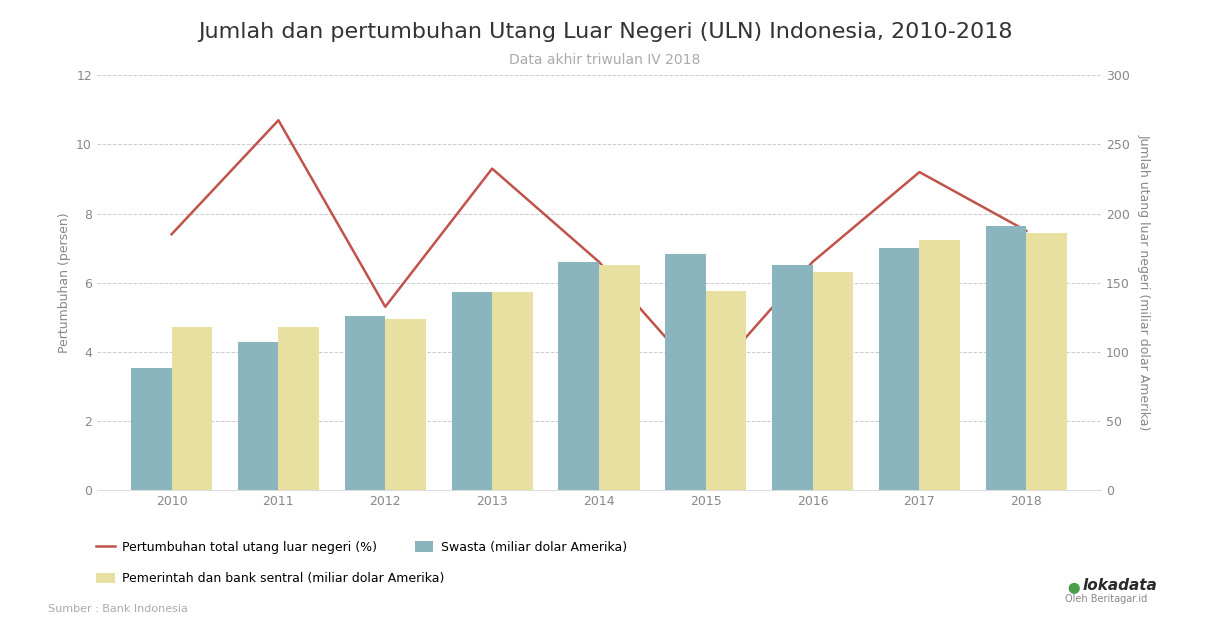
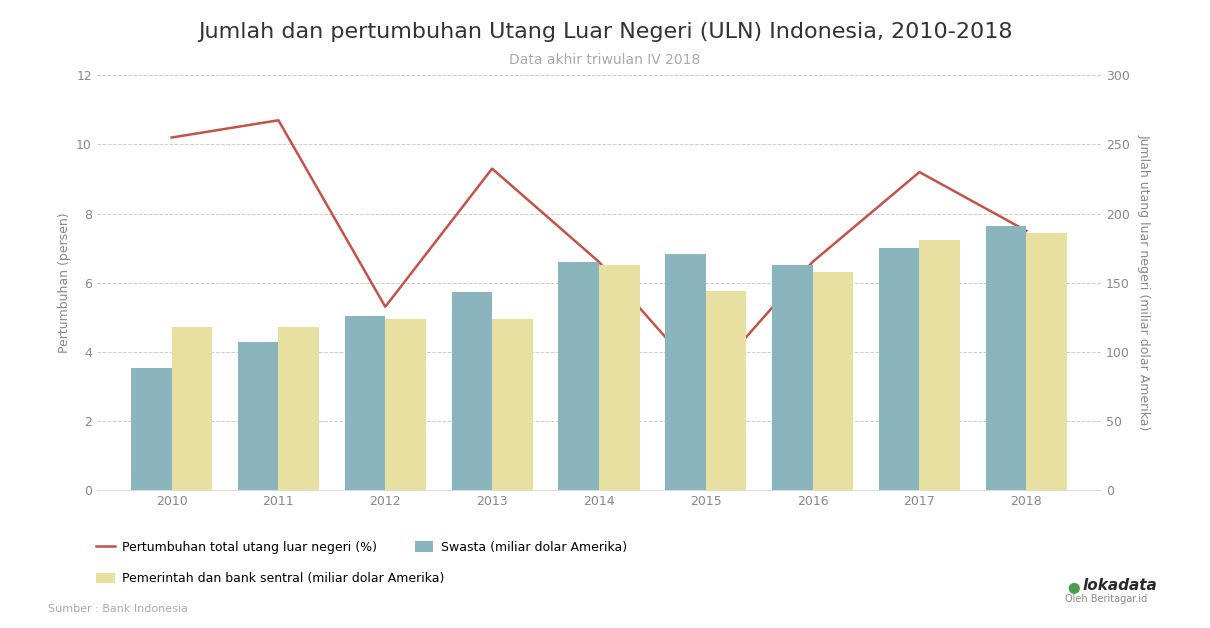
Pertumbuhan total utang luar negeri (%)/2010: 7.4 -> 10.2
Pemerintah dan bank sentral (miliar dolar Amerika)/2013: 143 -> 124
